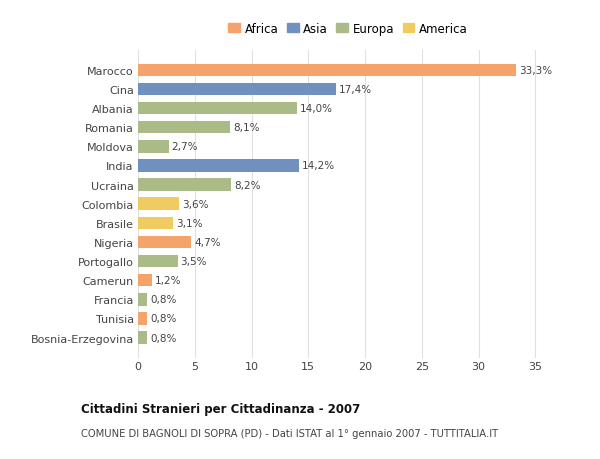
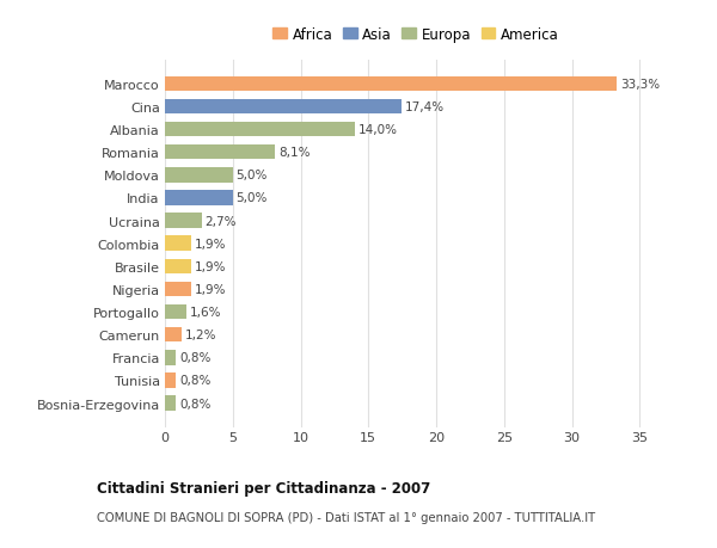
Moldova: 2,7% -> 5,0%
India: 14,2% -> 5,0%
Ucraina: 8,2% -> 2,7%
Colombia: 3,6% -> 1,9%
Brasile: 3,1% -> 1,9%
Nigeria: 4,7% -> 1,9%
Portogallo: 3,5% -> 1,6%
